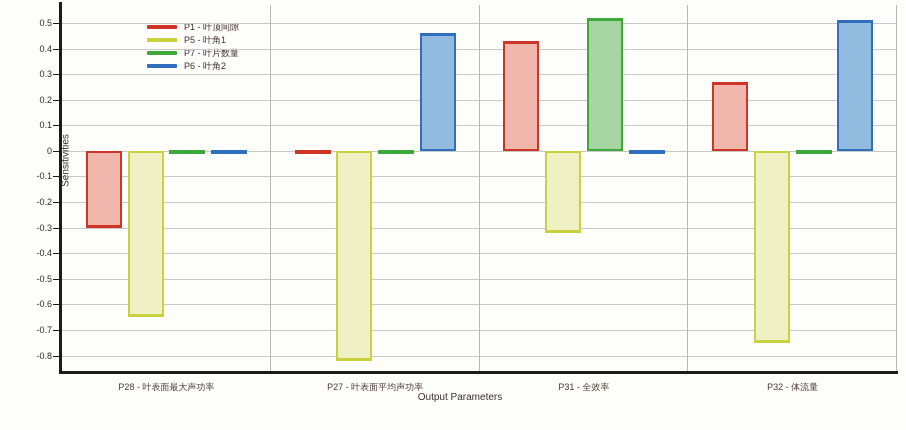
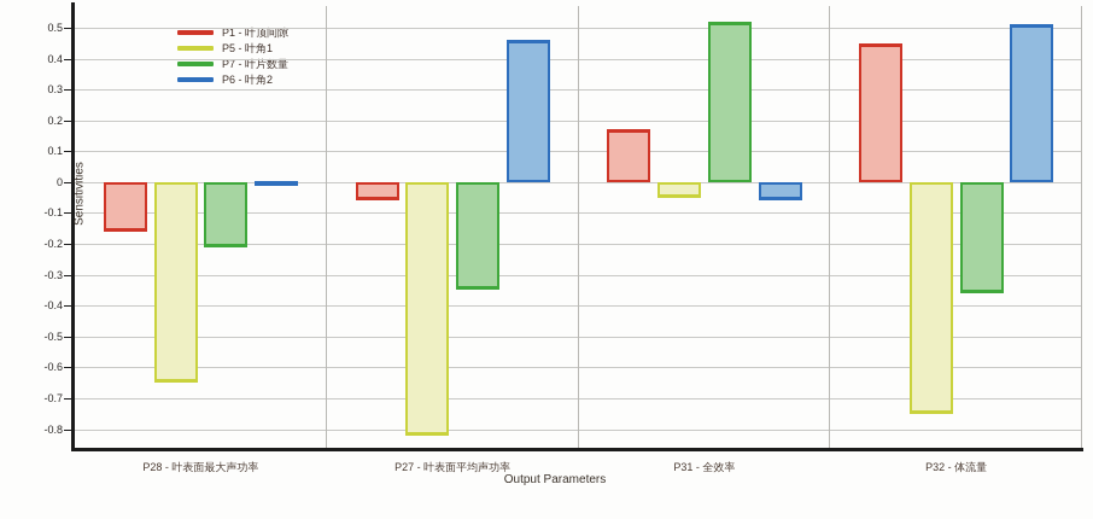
P1 - 叶顶间隙/P28 - 叶表面最大声功率: -0.30 -> -0.16
P7 - 叶片数量/P28 - 叶表面最大声功率: -0.01 -> -0.21
P1 - 叶顶间隙/P27 - 叶表面平均声功率: -0.01 -> -0.06
P7 - 叶片数量/P27 - 叶表面平均声功率: -0.01 -> -0.35
P1 - 叶顶间隙/P31 - 全效率: 0.43 -> 0.17
P5 - 叶角1/P31 - 全效率: -0.32 -> -0.05
P6 - 叶角2/P31 - 全效率: -0.01 -> -0.06
P1 - 叶顶间隙/P32 - 体流量: 0.27 -> 0.45
P7 - 叶片数量/P32 - 体流量: -0.01 -> -0.36
